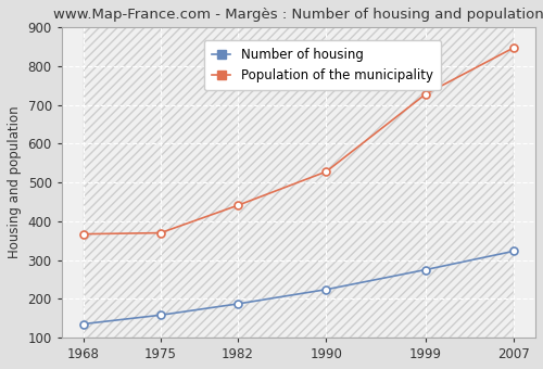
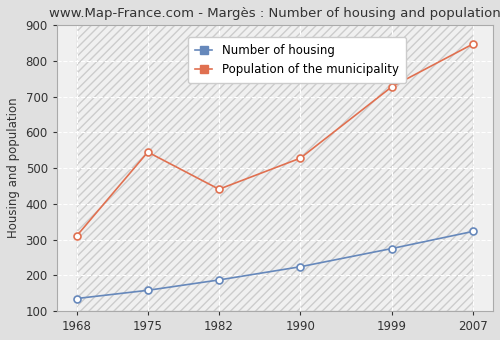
Population of the municipality/1968: 367 -> 310
Population of the municipality/1975: 370 -> 545
